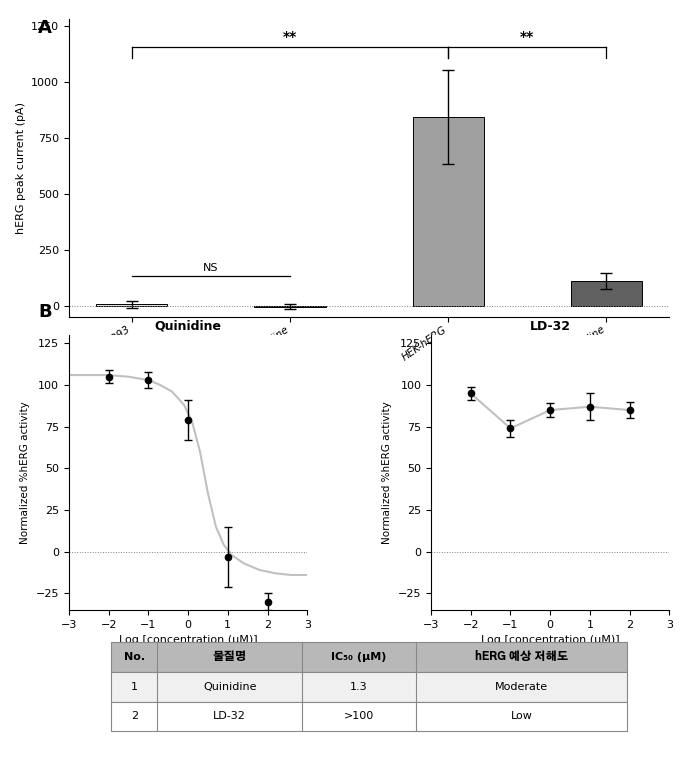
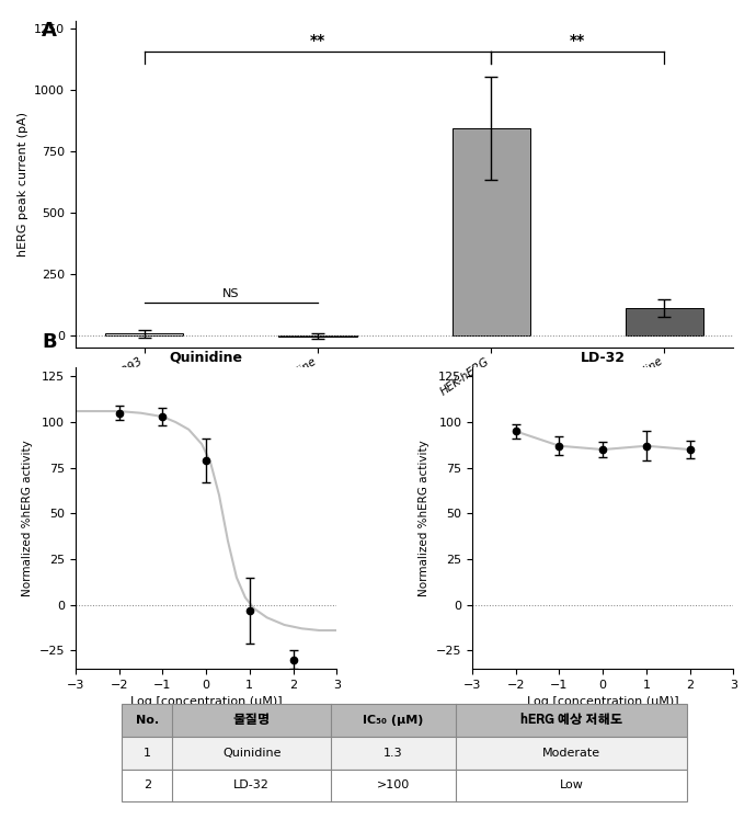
LD-32/−1: 74 -> 87
